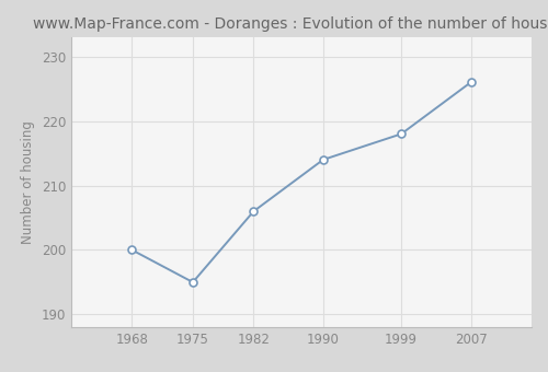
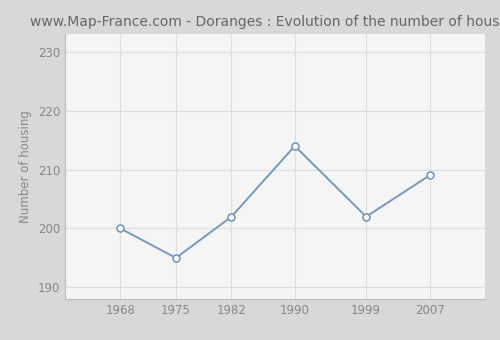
1982: 206 -> 202
1999: 218 -> 202
2007: 226 -> 209
